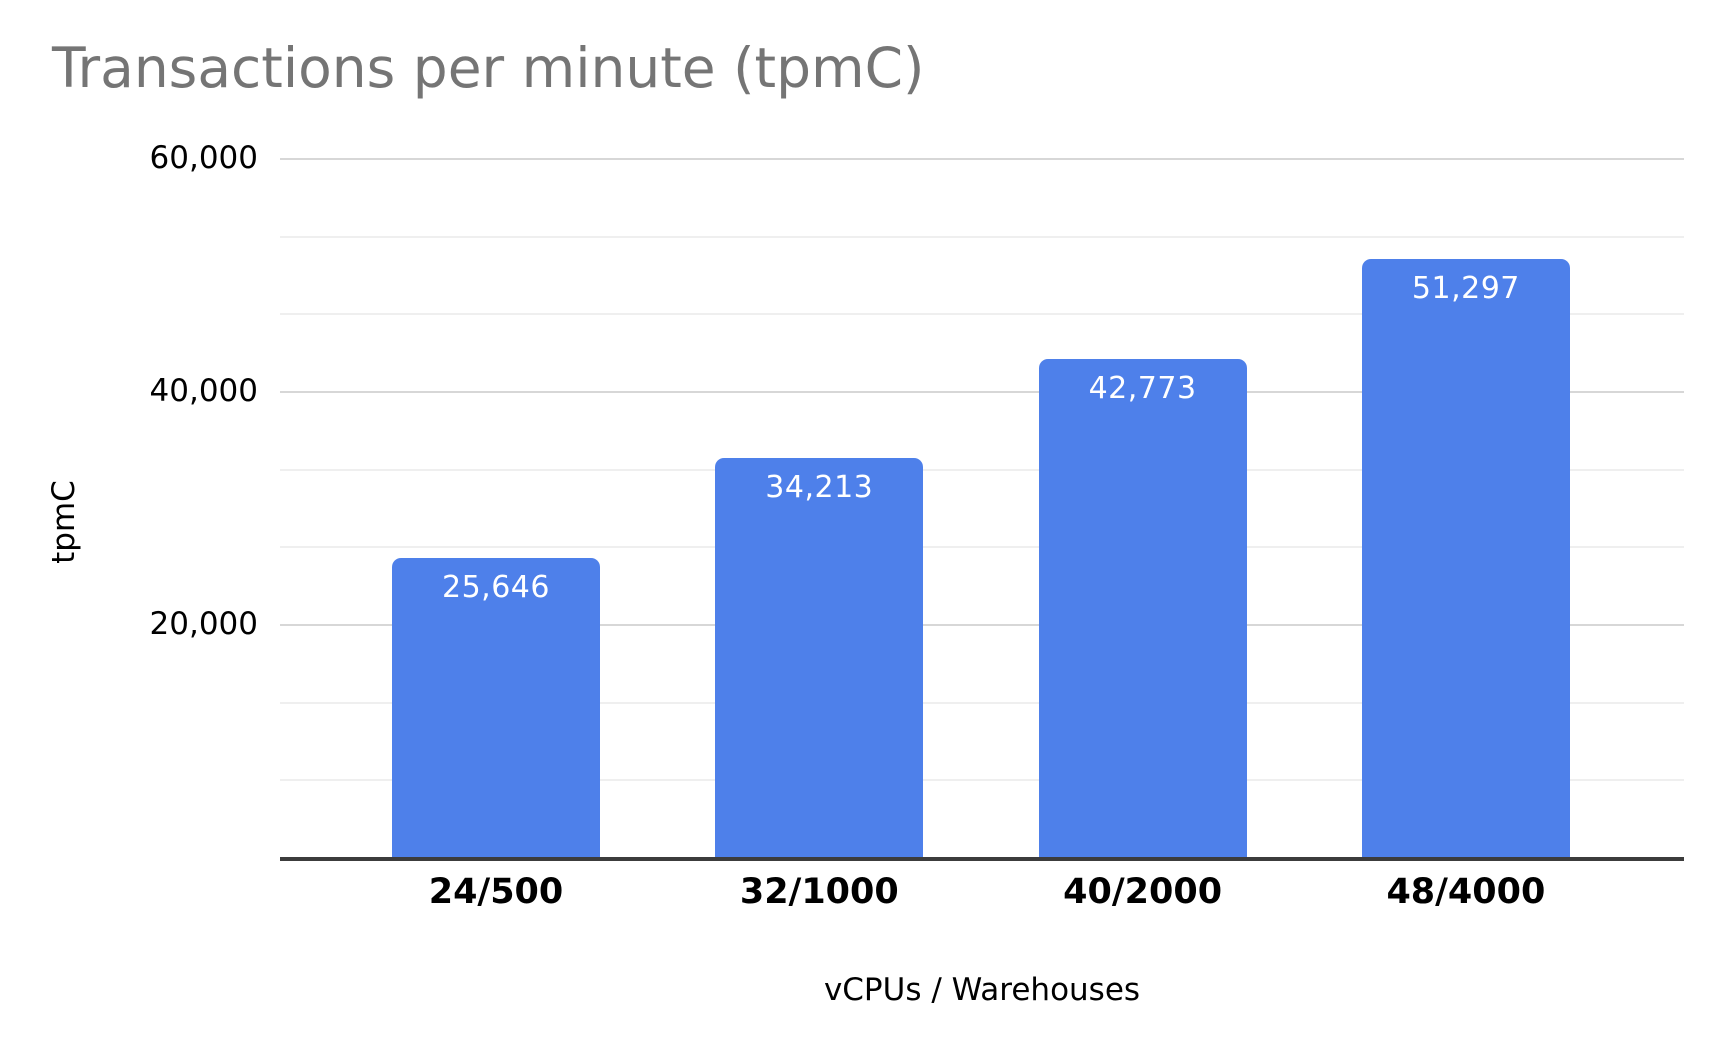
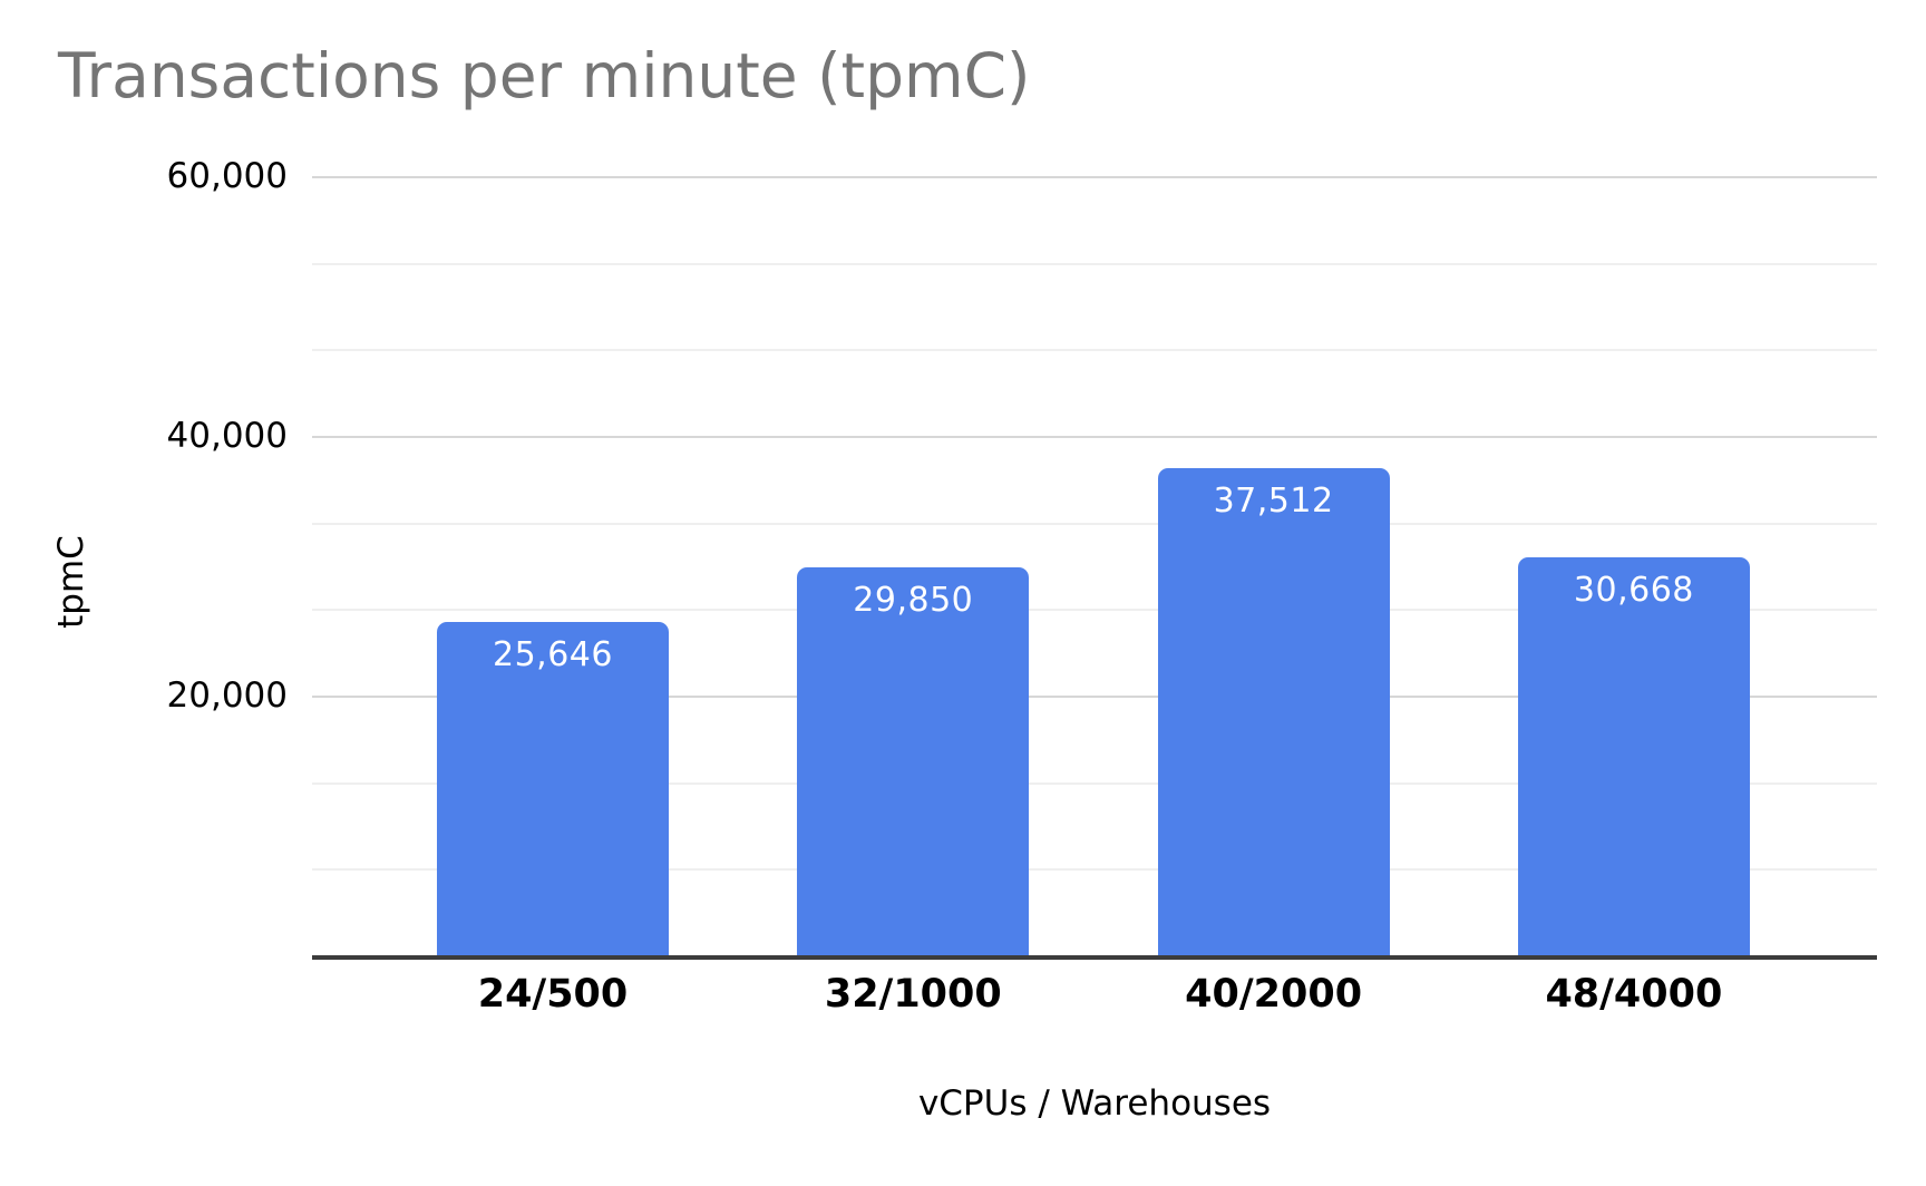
32/1000: 34,213 -> 29,850
40/2000: 42,773 -> 37,512
48/4000: 51,297 -> 30,668
